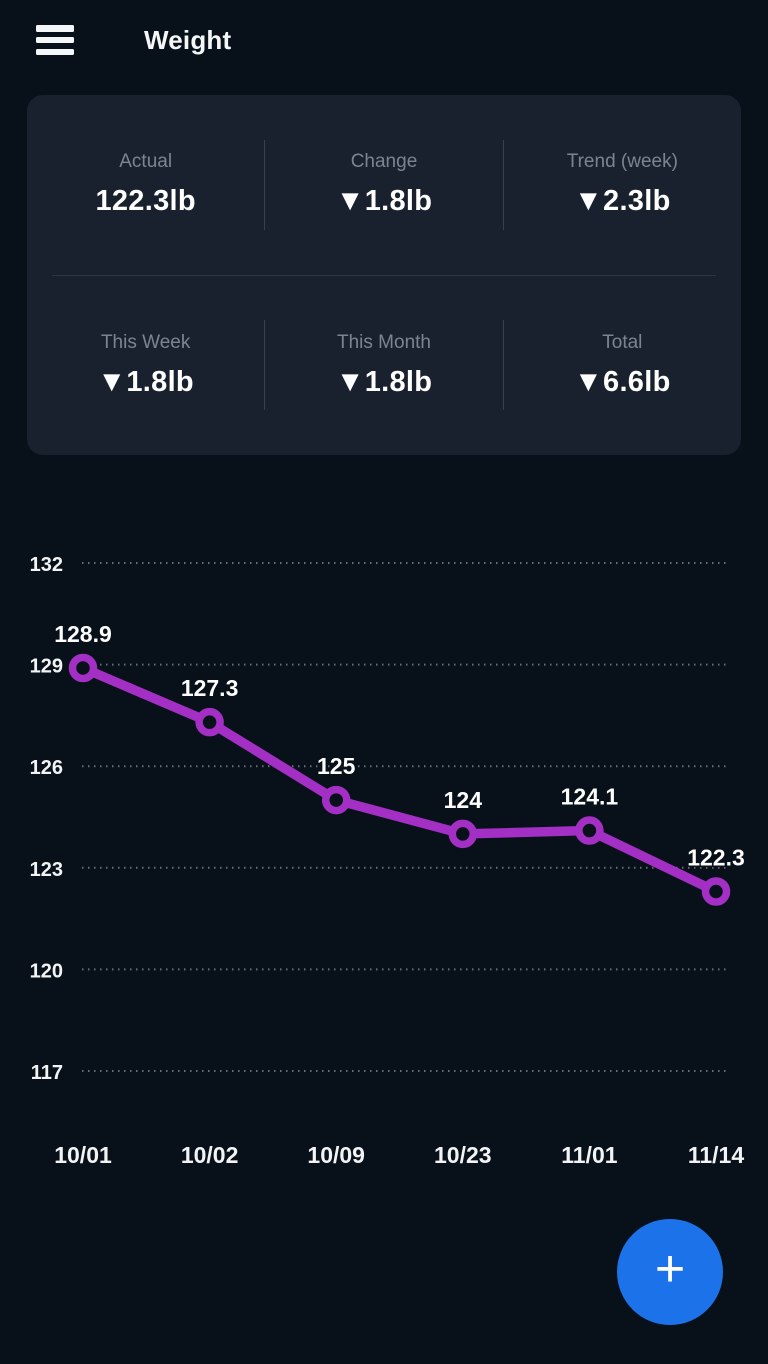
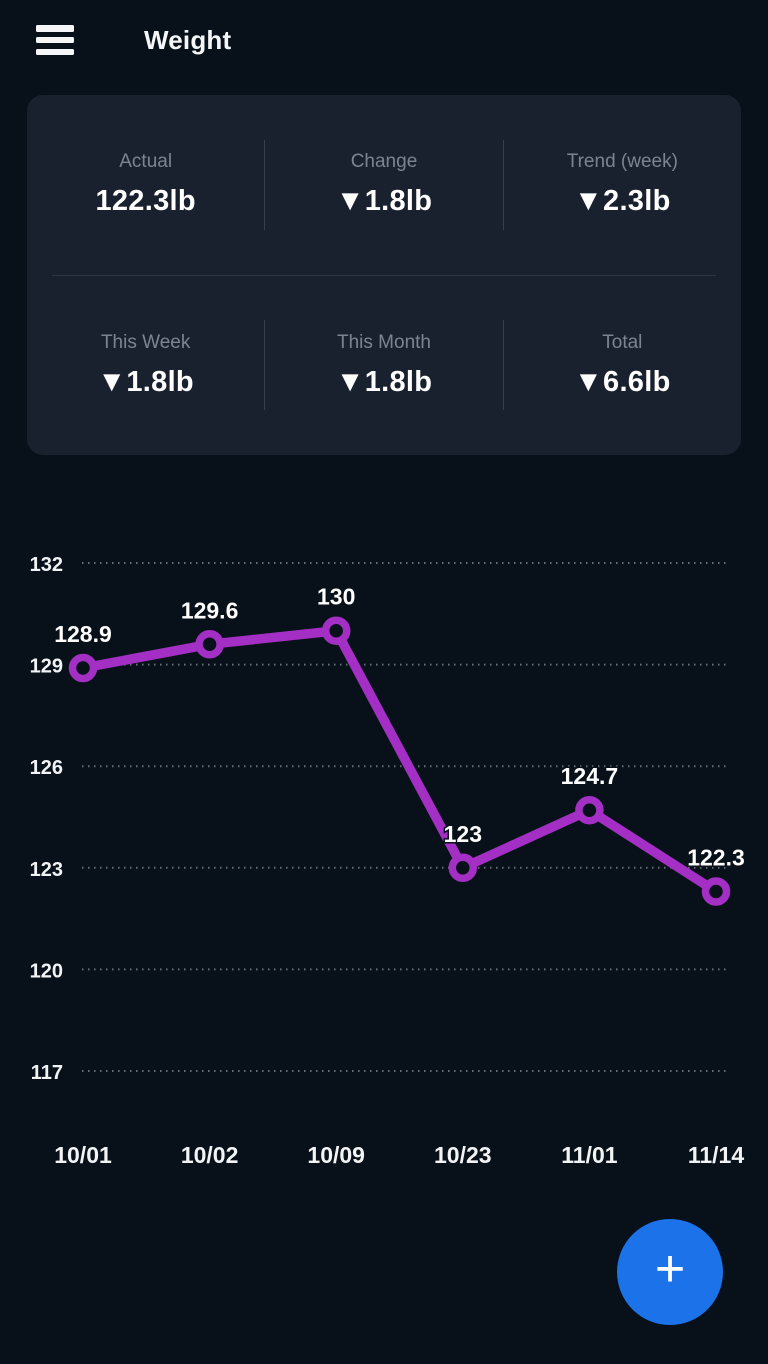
10/02: 127.3 -> 129.6
10/09: 125 -> 130
10/23: 124 -> 123
11/01: 124.1 -> 124.7
